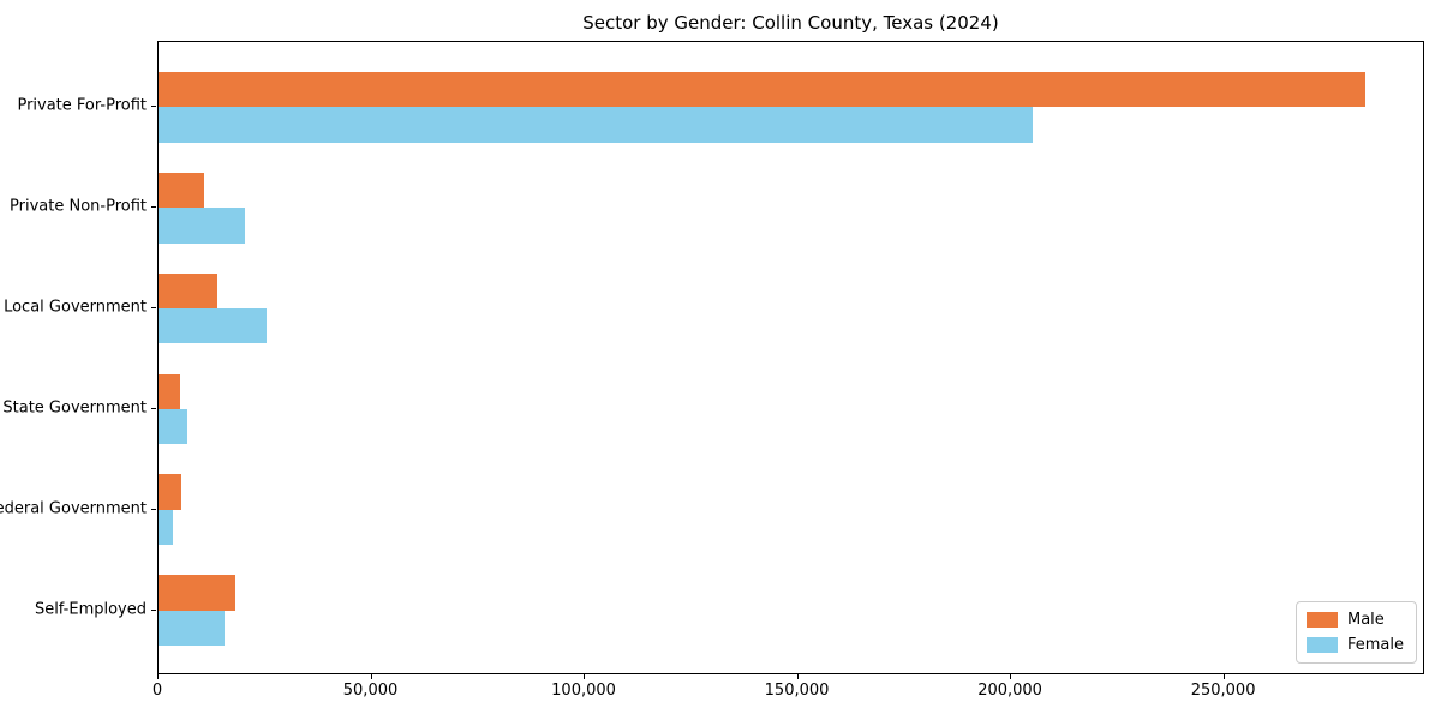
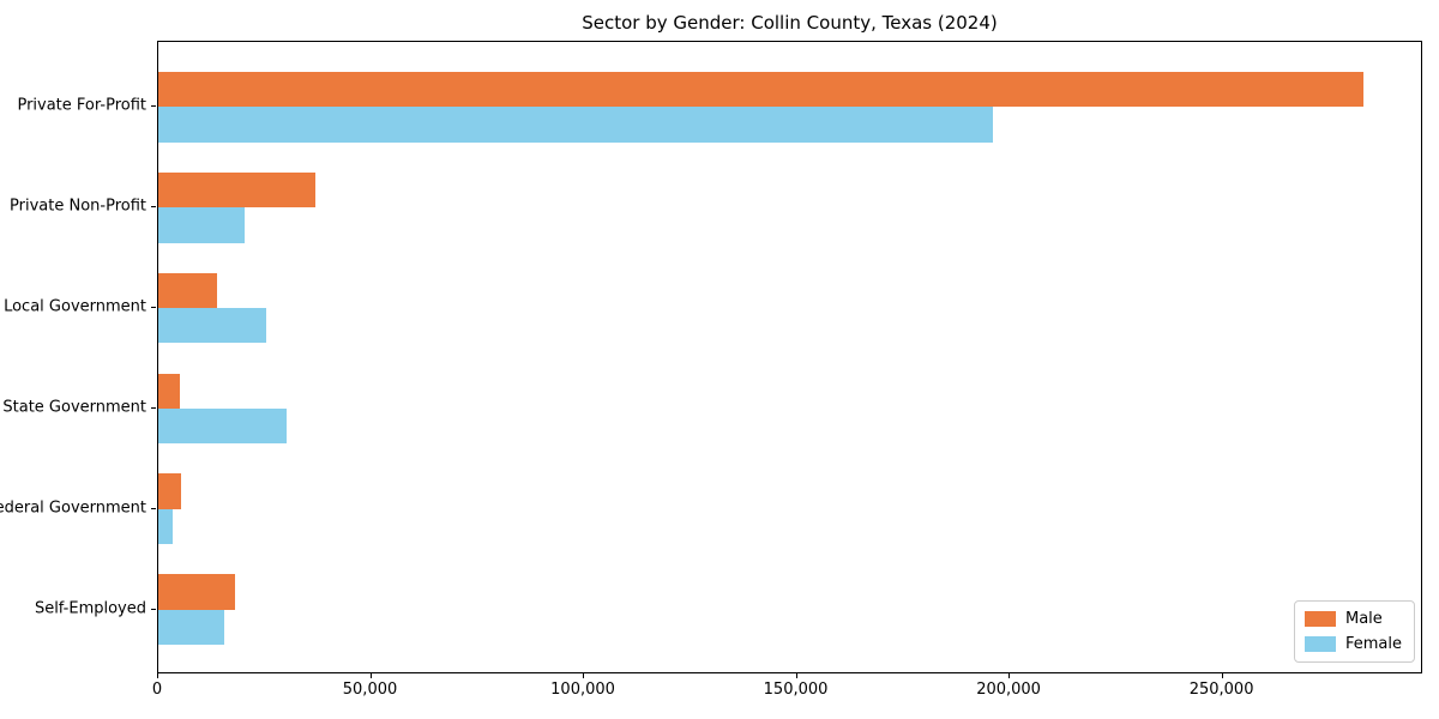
Female/Private For-Profit: 205000 -> 196000
Male/Private Non-Profit: 11000 -> 37000
Female/State Government: 7000 -> 30000
